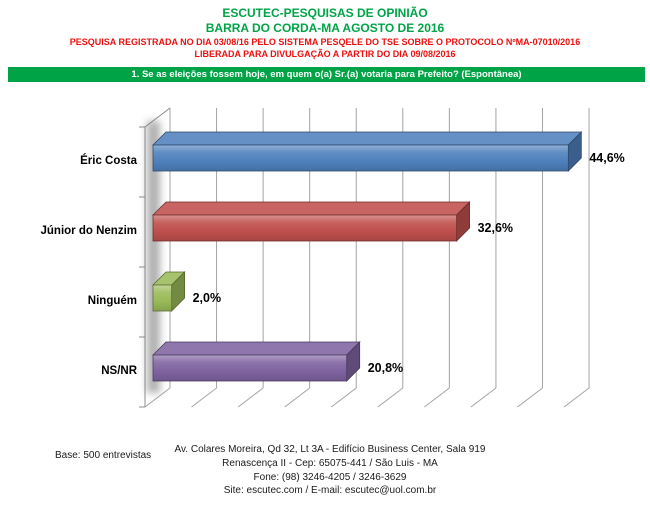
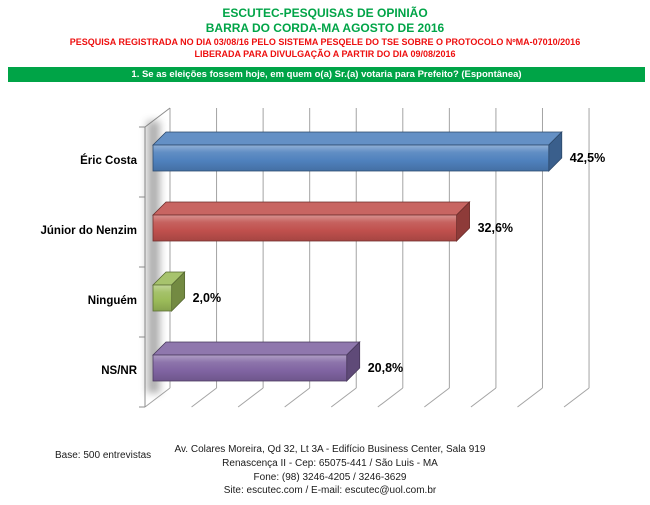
Éric Costa: 44,6% -> 42,5%
